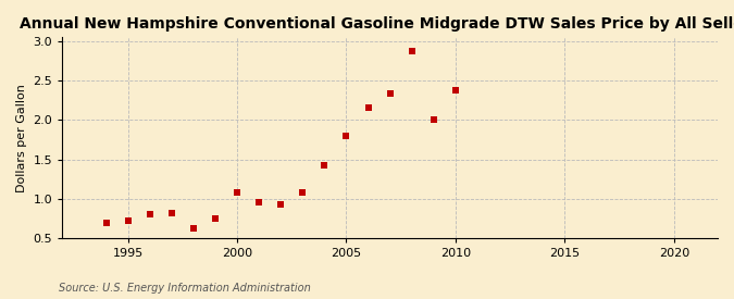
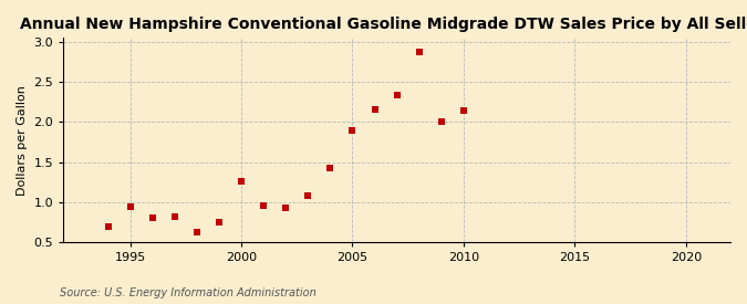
1995: 0.72 -> 0.94
2000: 1.08 -> 1.26
2005: 1.80 -> 1.90
2010: 2.38 -> 2.14
